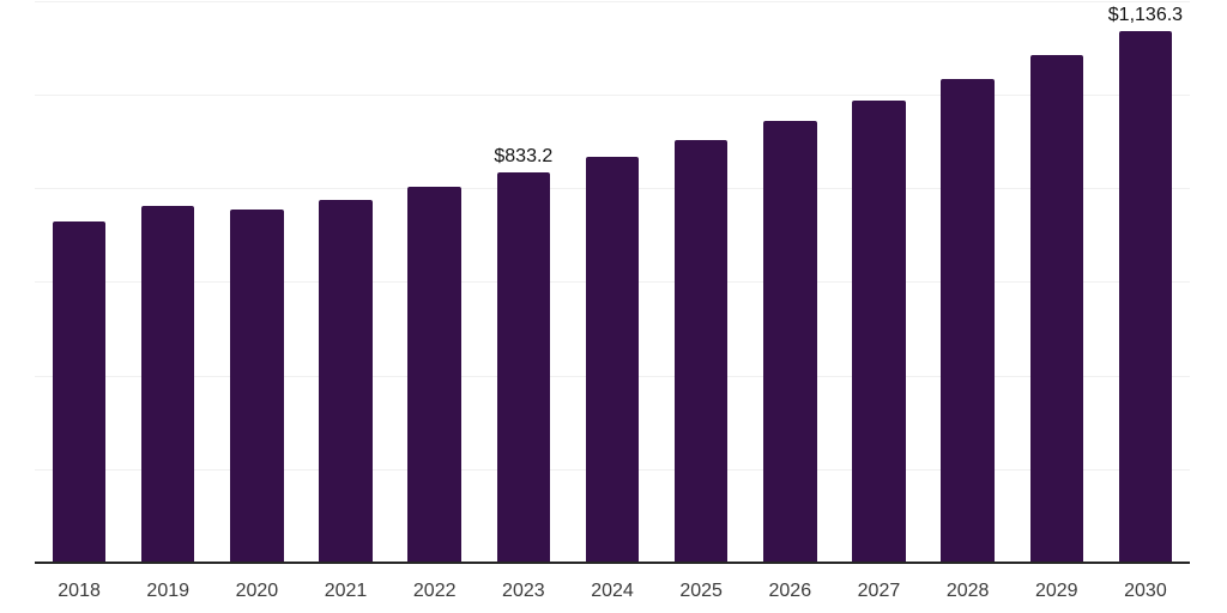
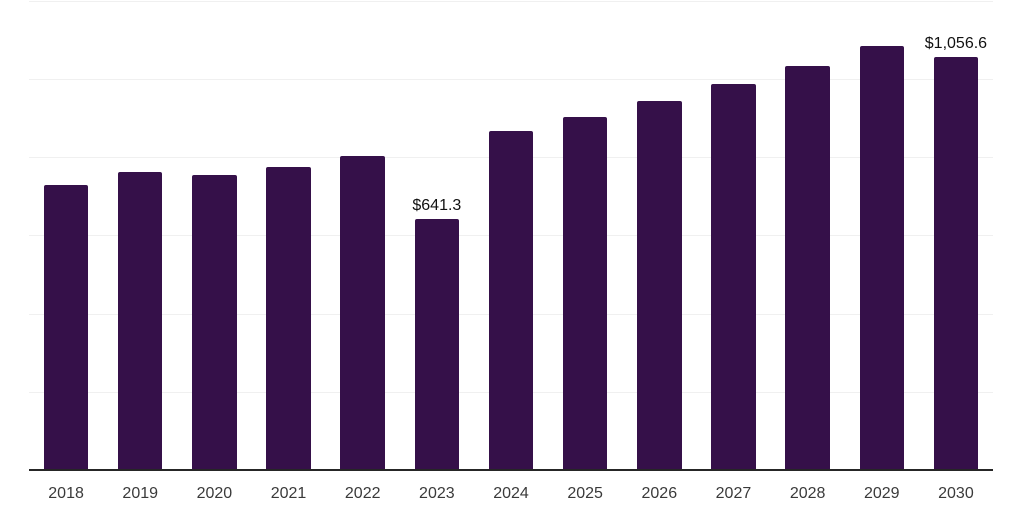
2023: $833.2 -> $641.3
2030: $1,136.3 -> $1,056.6
